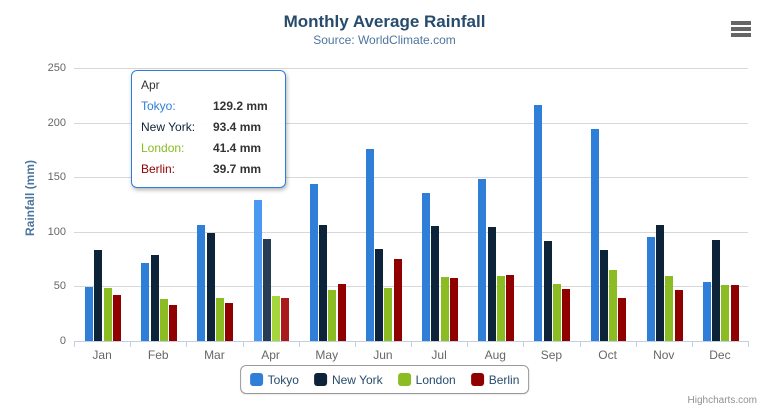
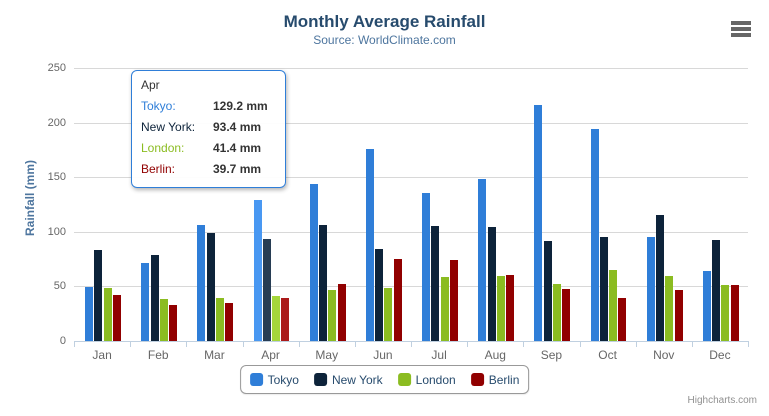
Berlin/Jul: 57 -> 74
New York/Oct: 84 -> 95
New York/Nov: 107 -> 115
Tokyo/Dec: 54 -> 64
